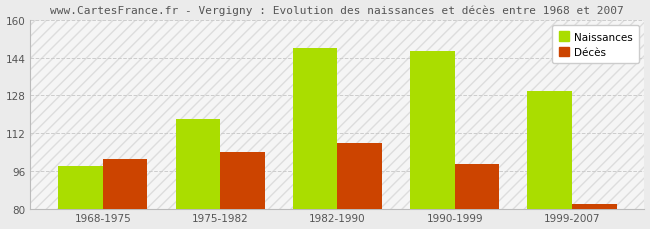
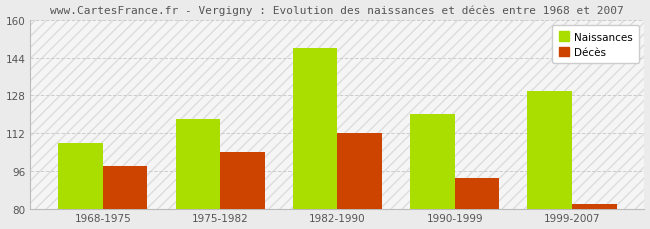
Naissances/1968-1975: 98 -> 108
Décès/1968-1975: 101 -> 98
Décès/1982-1990: 108 -> 112
Naissances/1990-1999: 147 -> 120
Décès/1990-1999: 99 -> 93
